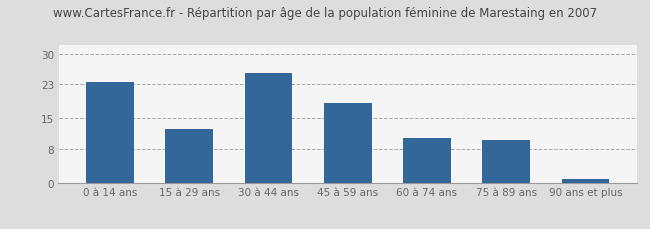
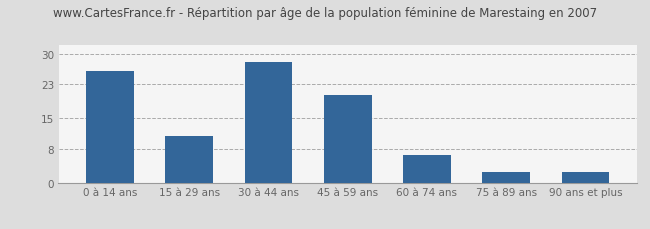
0 à 14 ans: 23.5 -> 26.0
15 à 29 ans: 12.5 -> 11.0
30 à 44 ans: 25.5 -> 28.0
45 à 59 ans: 18.5 -> 20.5
60 à 74 ans: 10.5 -> 6.5
75 à 89 ans: 10.0 -> 2.5
90 ans et plus: 1.0 -> 2.5
